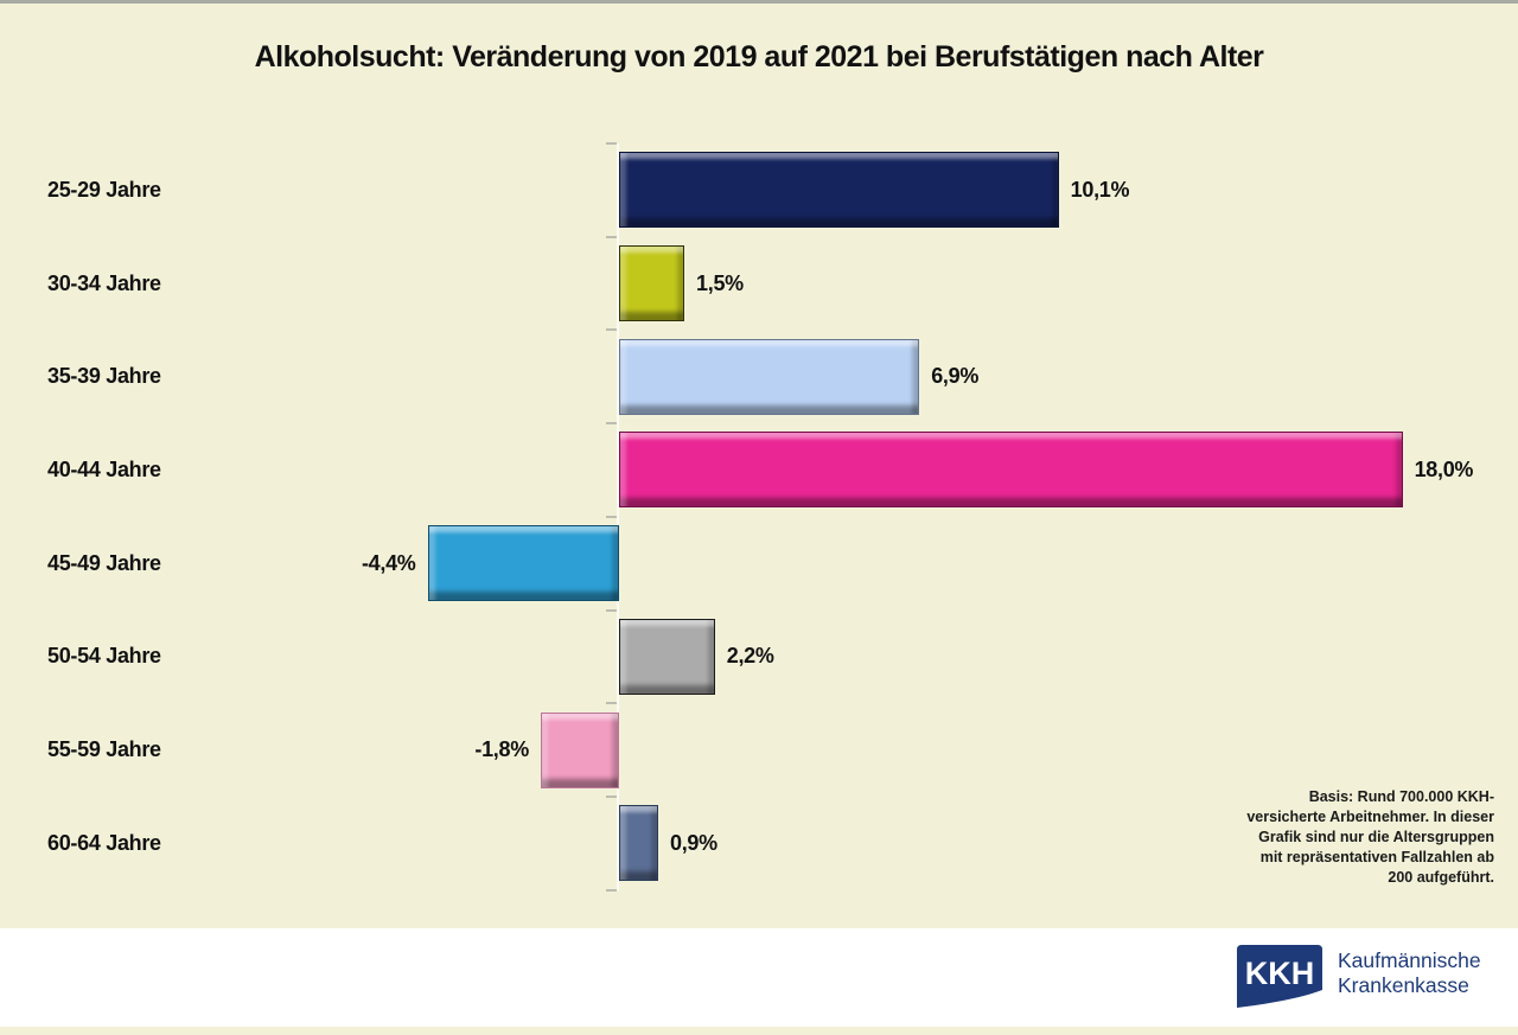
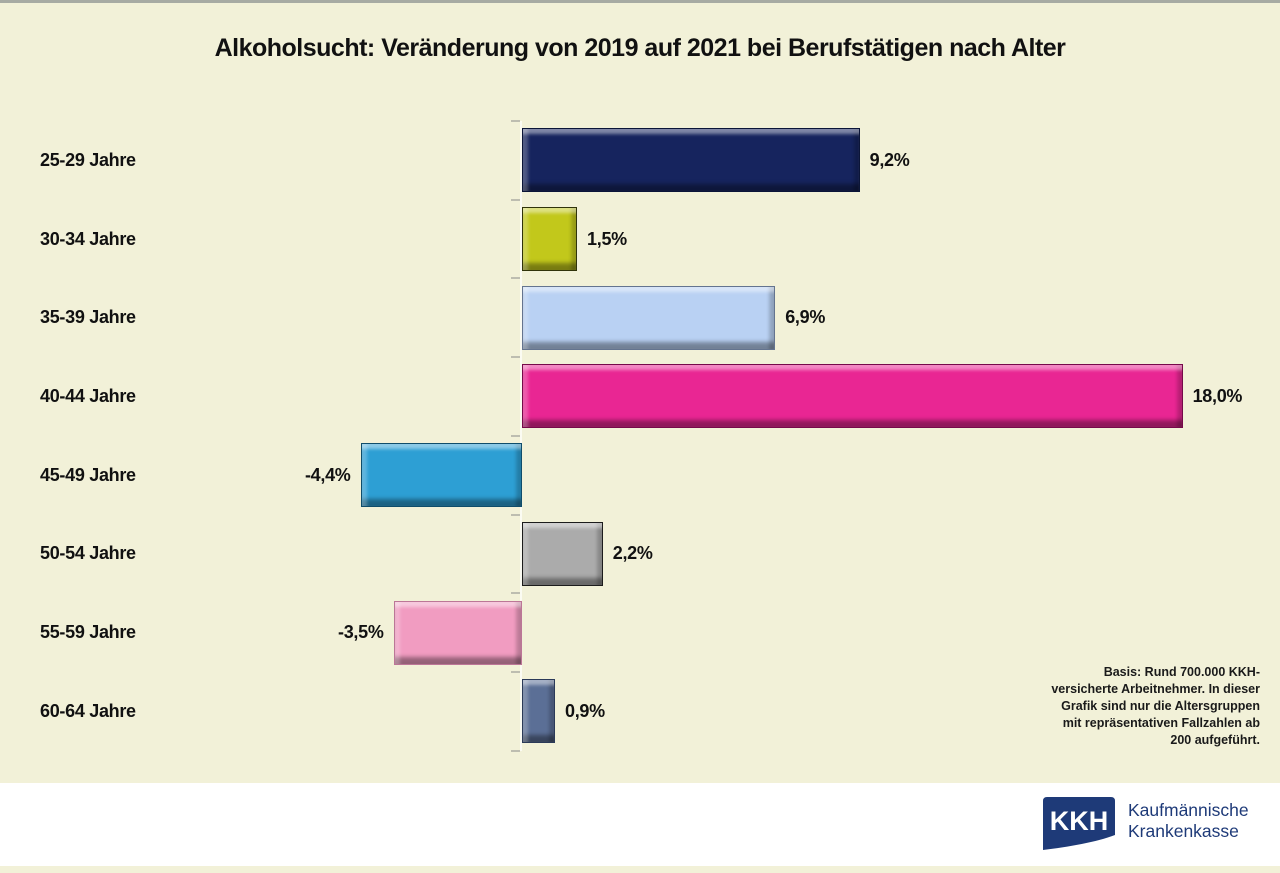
25-29 Jahre: 10,1% -> 9,2%
55-59 Jahre: -1,8% -> -3,5%
